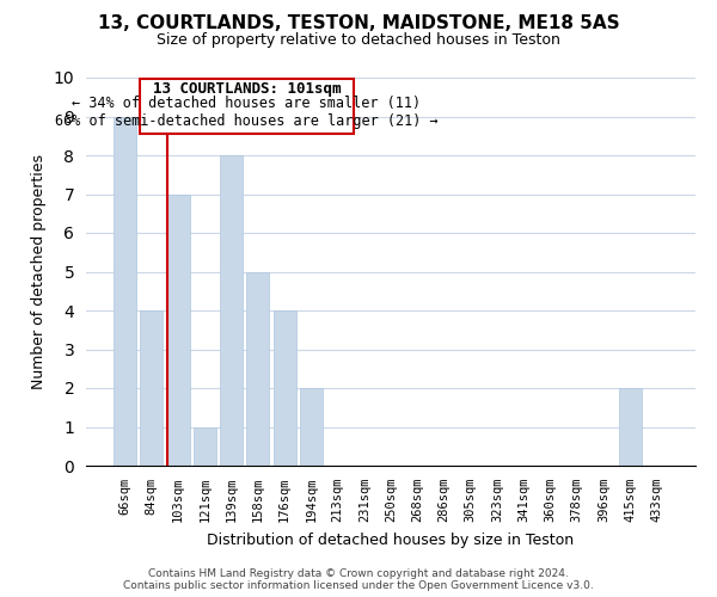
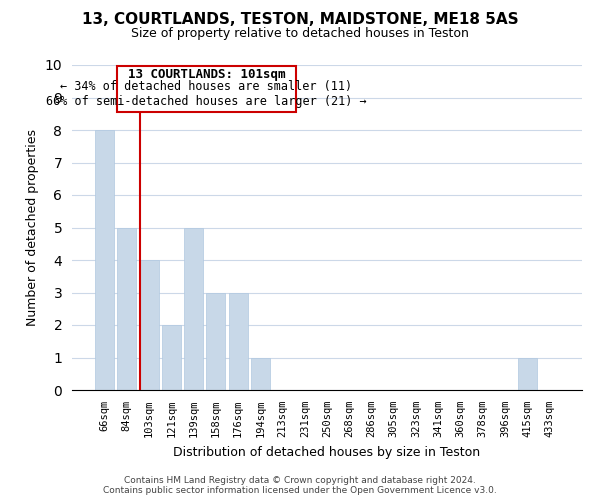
66sqm: 9 -> 8
84sqm: 4 -> 5
103sqm: 7 -> 4
121sqm: 1 -> 2
139sqm: 8 -> 5
158sqm: 5 -> 3
176sqm: 4 -> 3
194sqm: 2 -> 1
415sqm: 2 -> 1
